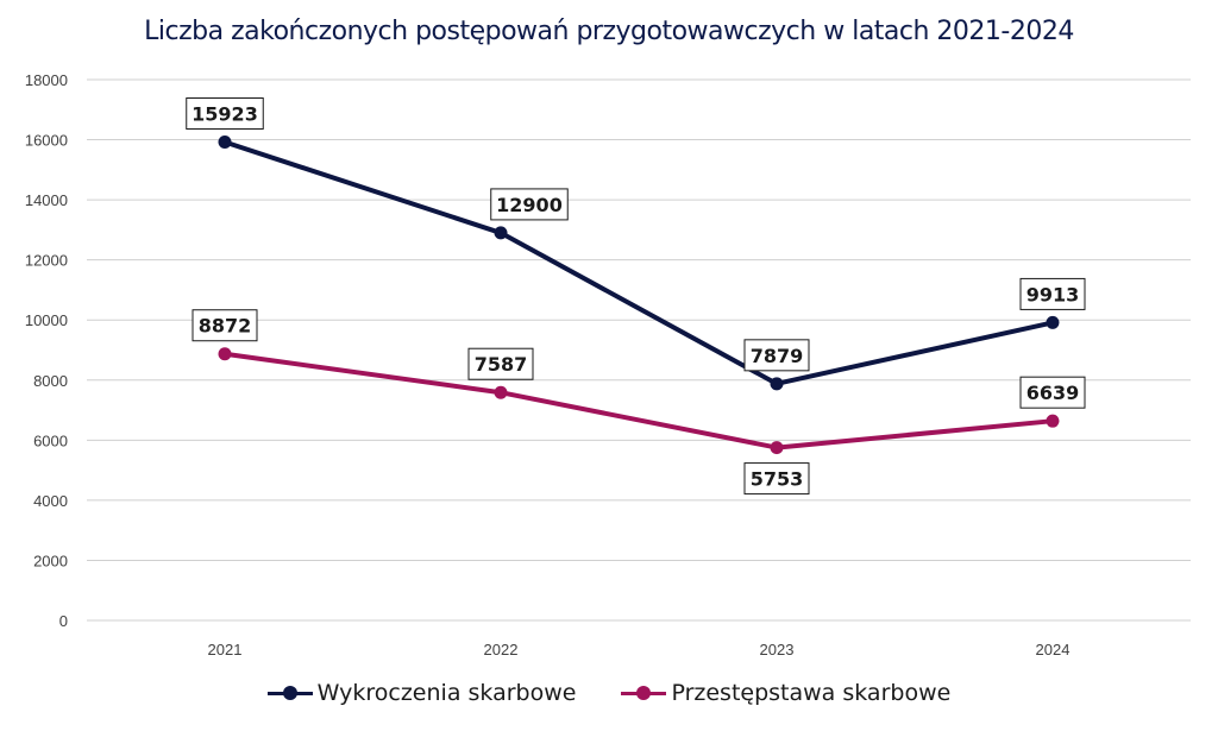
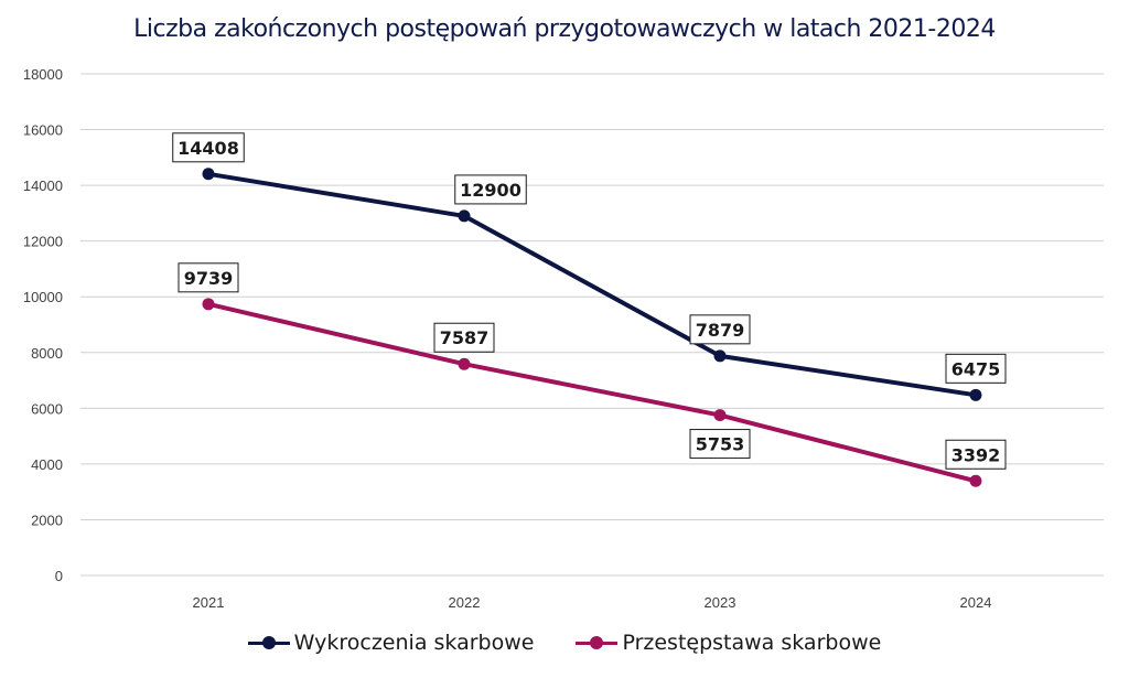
Wykroczenia skarbowe/2021: 15923 -> 14408
Przestępstawa skarbowe/2021: 8872 -> 9739
Wykroczenia skarbowe/2024: 9913 -> 6475
Przestępstawa skarbowe/2024: 6639 -> 3392
